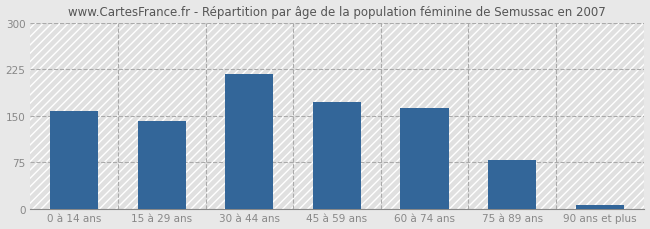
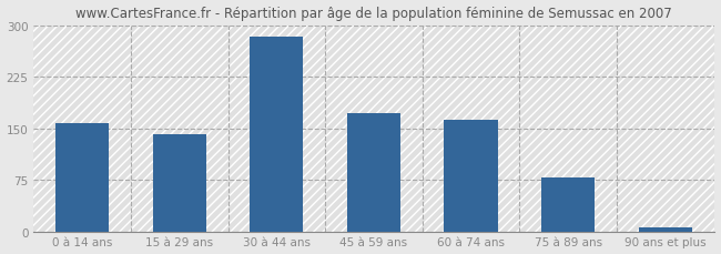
30 à 44 ans: 218 -> 284
